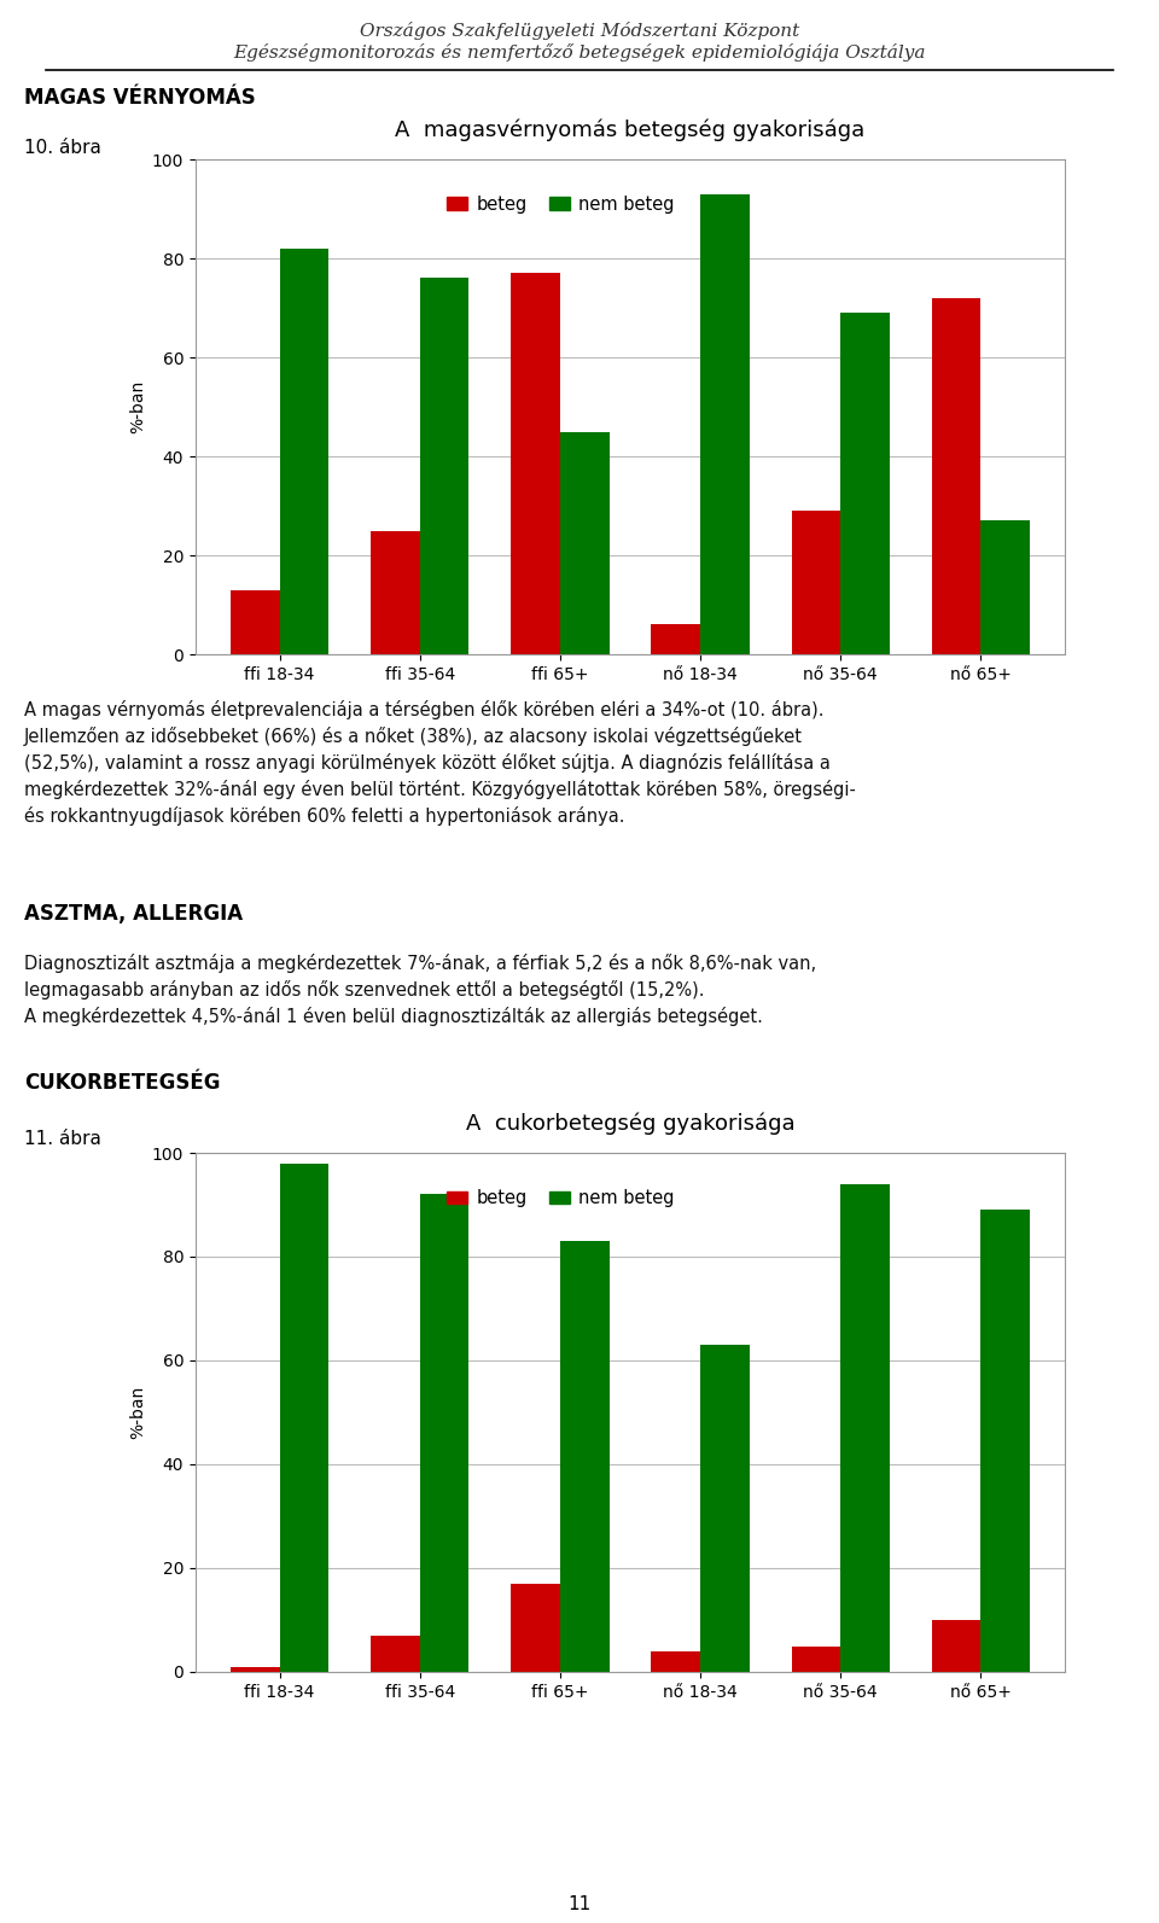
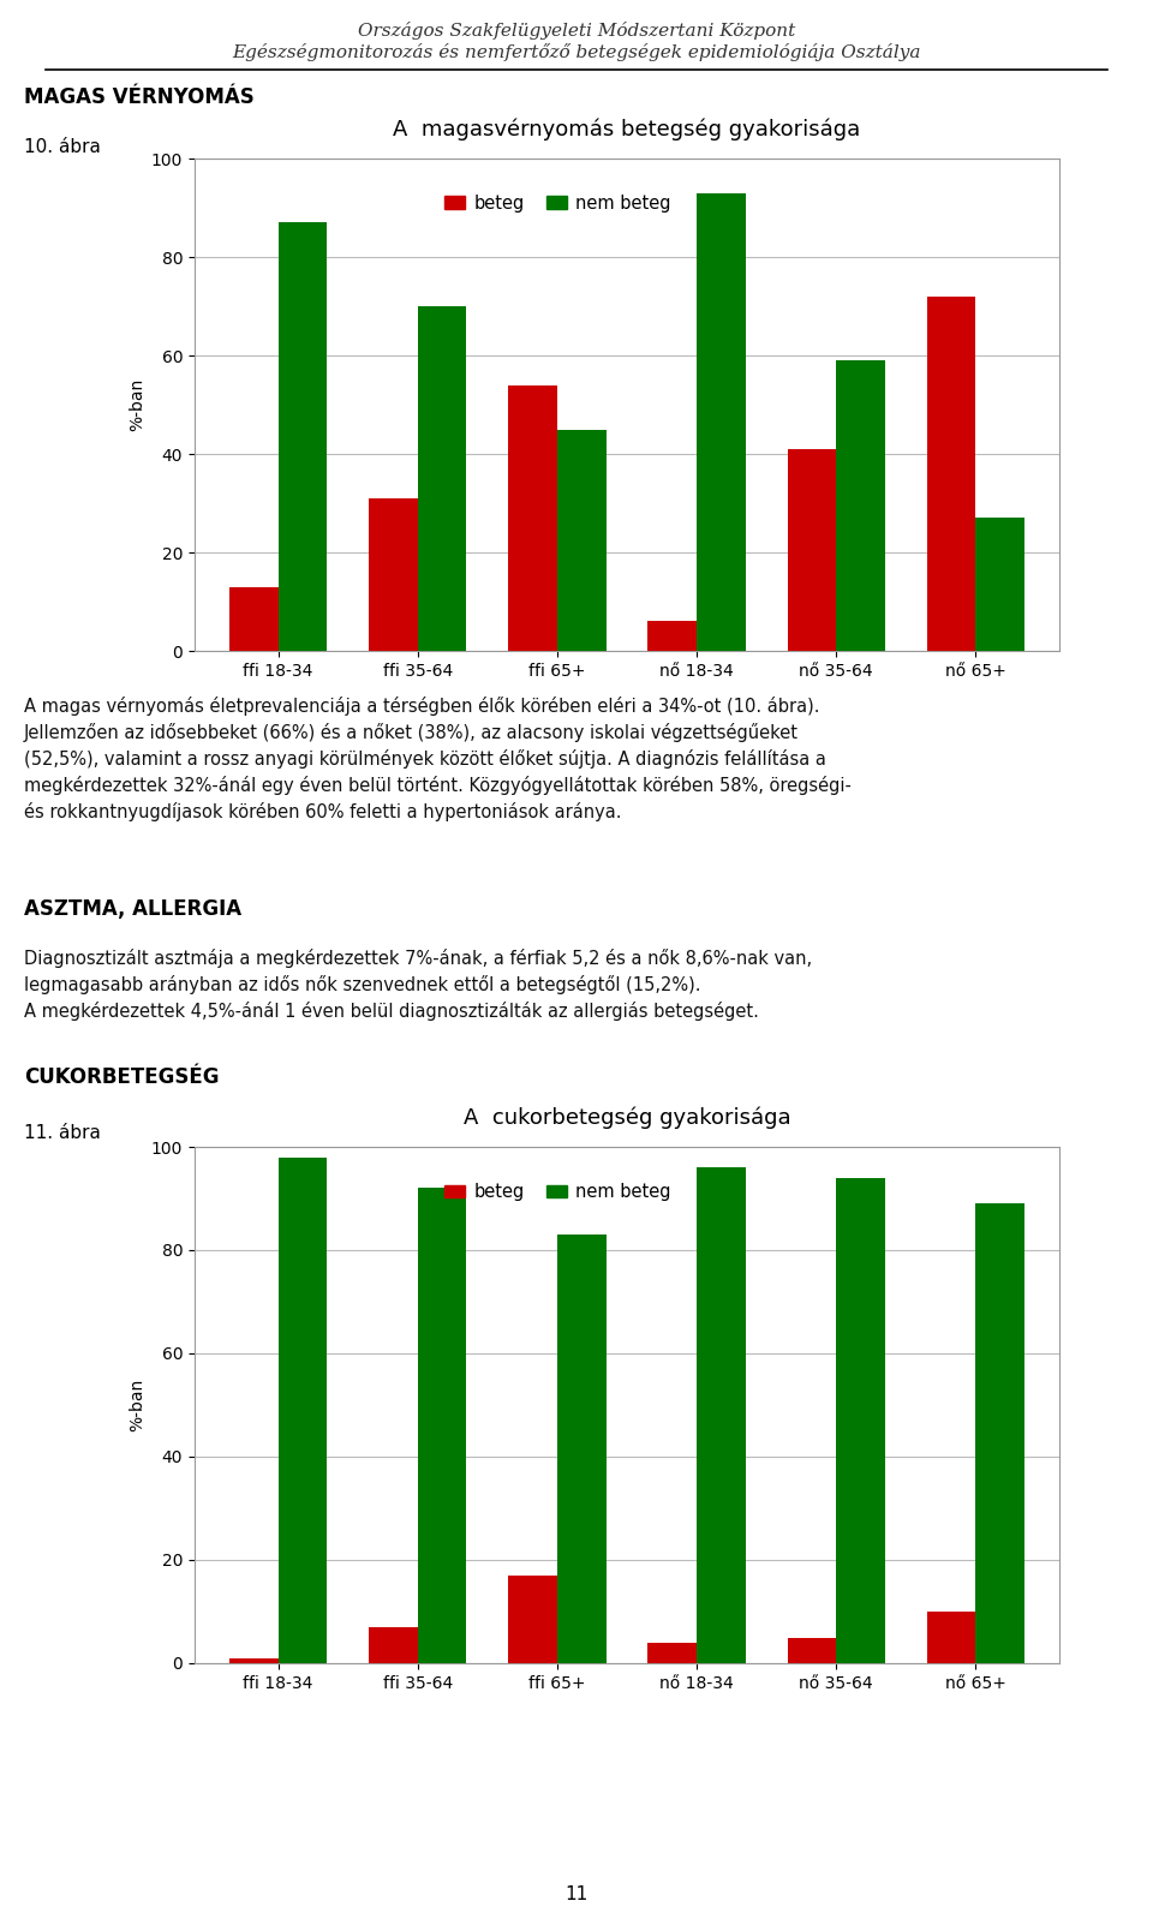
A magasvérnyomás betegség gyakorisága/nem beteg/ffi 18-34: 82 -> 87
A magasvérnyomás betegség gyakorisága/beteg/ffi 35-64: 25 -> 31
A magasvérnyomás betegség gyakorisága/nem beteg/ffi 35-64: 76 -> 70
A magasvérnyomás betegség gyakorisága/beteg/ffi 65+: 77 -> 54
A magasvérnyomás betegség gyakorisága/beteg/nő 35-64: 29 -> 41
A magasvérnyomás betegség gyakorisága/nem beteg/nő 35-64: 69 -> 59
A cukorbetegség gyakorisága/nem beteg/nő 18-34: 63 -> 96
